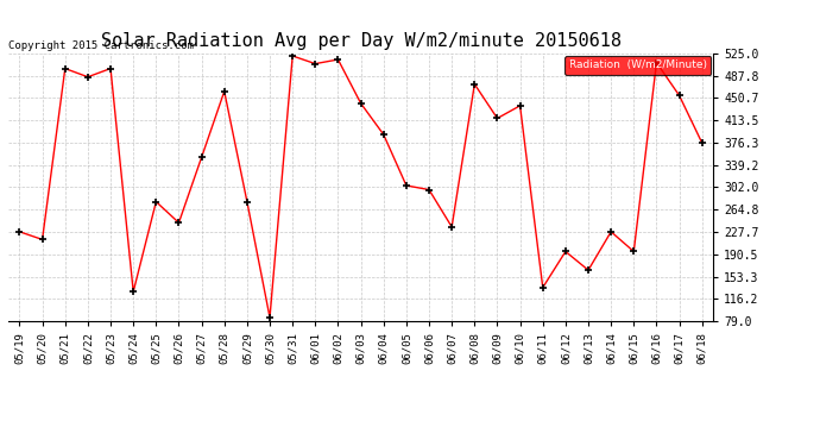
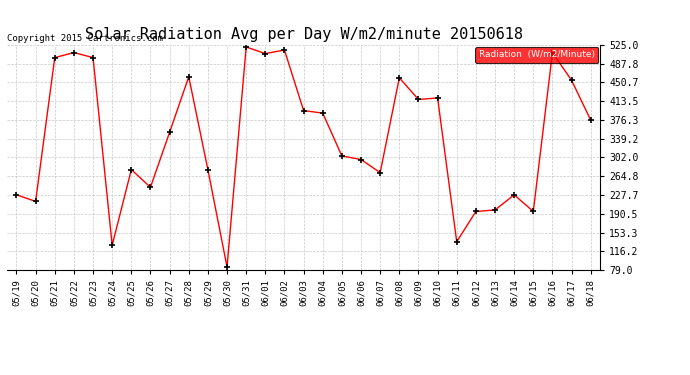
05/22: 486 -> 510
06/03: 442 -> 395
06/07: 236 -> 272
06/08: 474 -> 460
06/10: 438 -> 420
06/13: 164 -> 198
